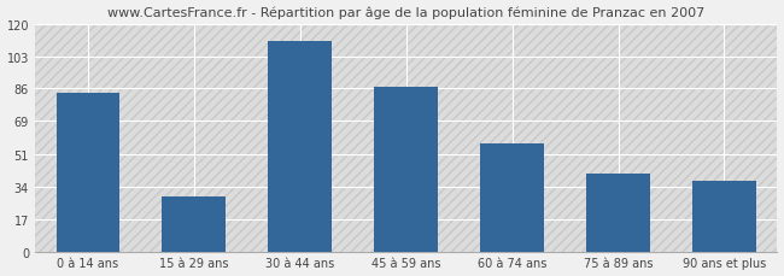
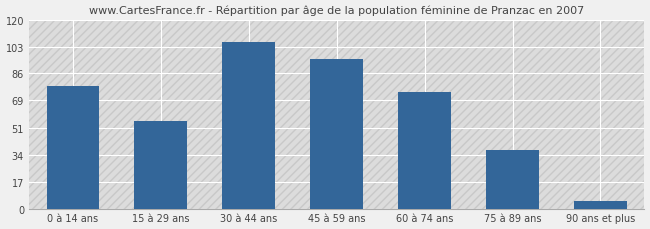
0 à 14 ans: 84 -> 78
15 à 29 ans: 29 -> 56
30 à 44 ans: 111 -> 106
45 à 59 ans: 87 -> 95
60 à 74 ans: 57 -> 74
75 à 89 ans: 41 -> 37
90 ans et plus: 37 -> 5
